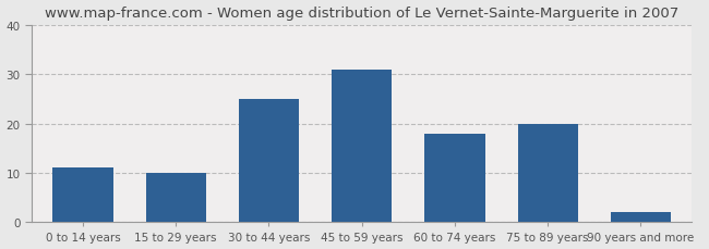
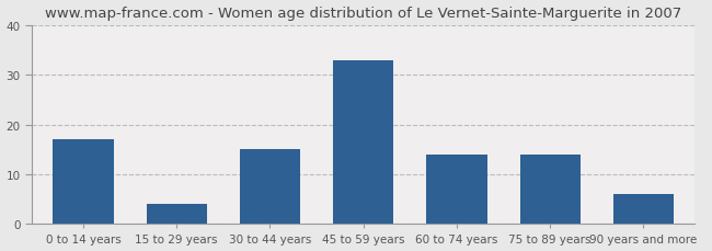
0 to 14 years: 11 -> 17
15 to 29 years: 10 -> 4
30 to 44 years: 25 -> 15
45 to 59 years: 31 -> 33
60 to 74 years: 18 -> 14
75 to 89 years: 20 -> 14
90 years and more: 2 -> 6
